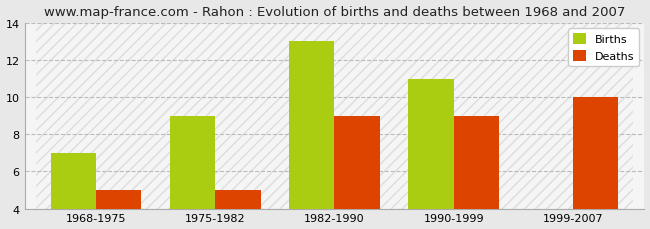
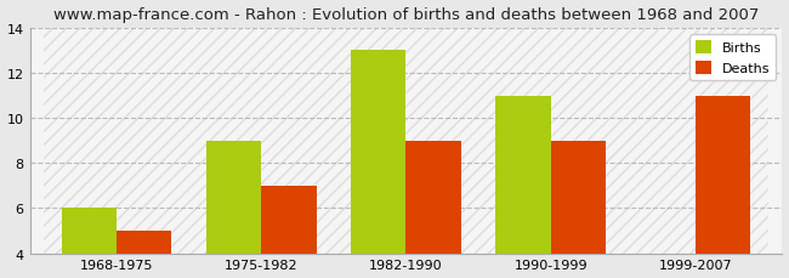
Births/1968-1975: 7 -> 6
Deaths/1975-1982: 5 -> 7
Deaths/1999-2007: 10 -> 11
